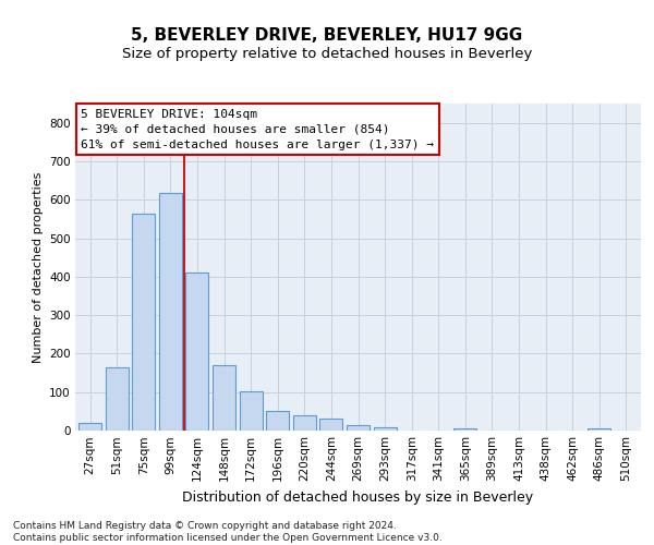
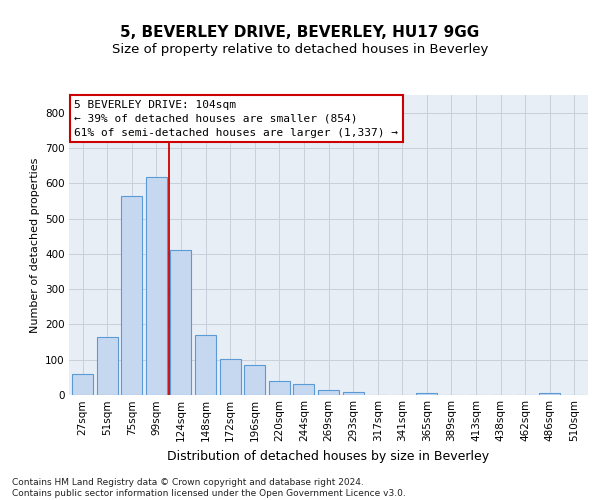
27sqm: 20 -> 60
196sqm: 52 -> 85
